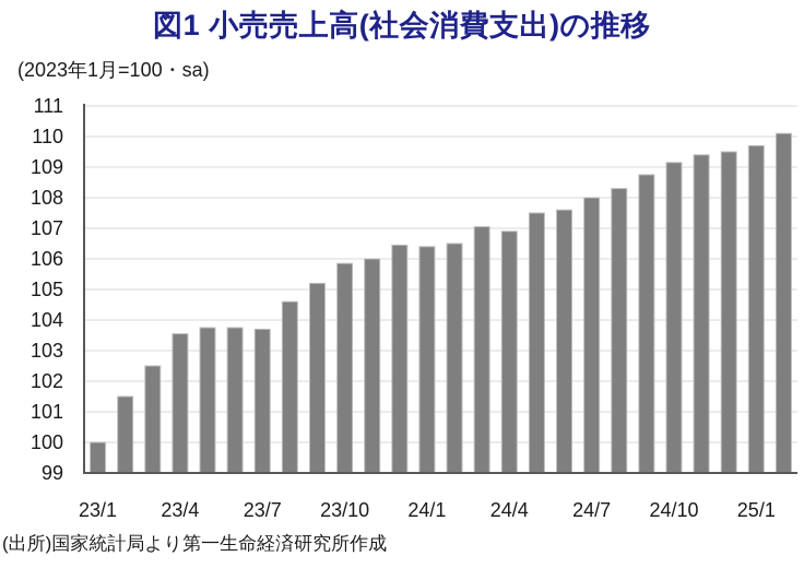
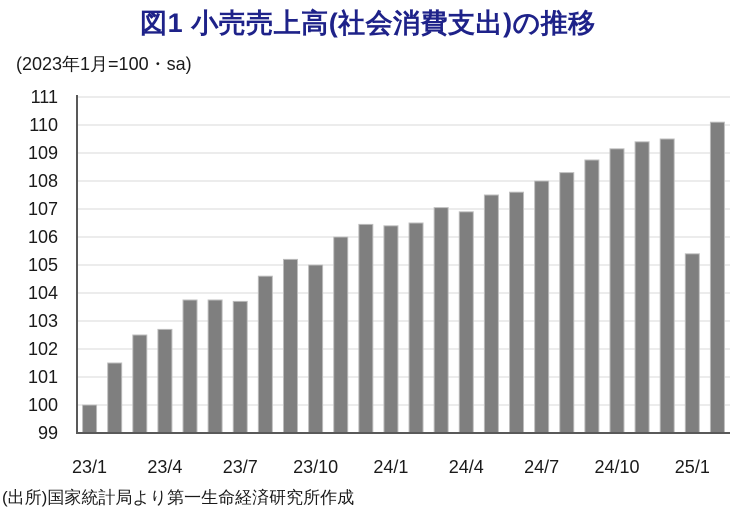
23/4: 103.5 -> 102.7
23/10: 105.8 -> 105.0
25/1: 109.7 -> 105.4
